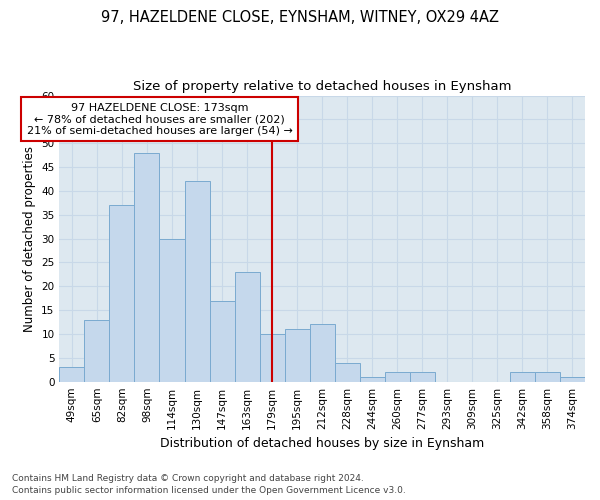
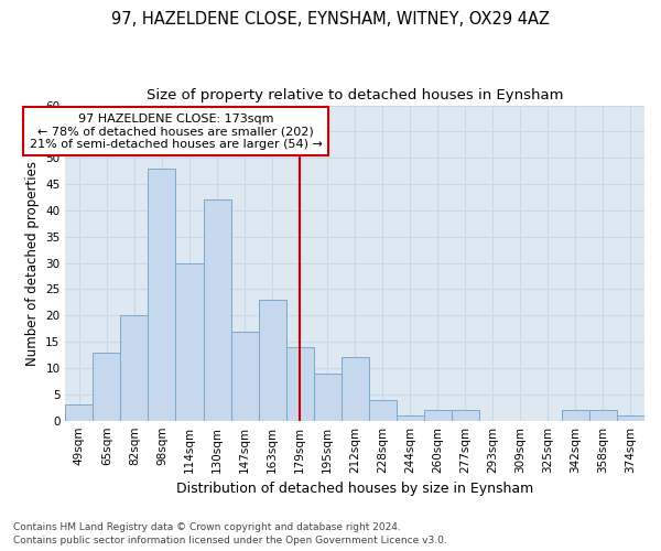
82sqm: 37 -> 20
179sqm: 10 -> 14
195sqm: 11 -> 9
